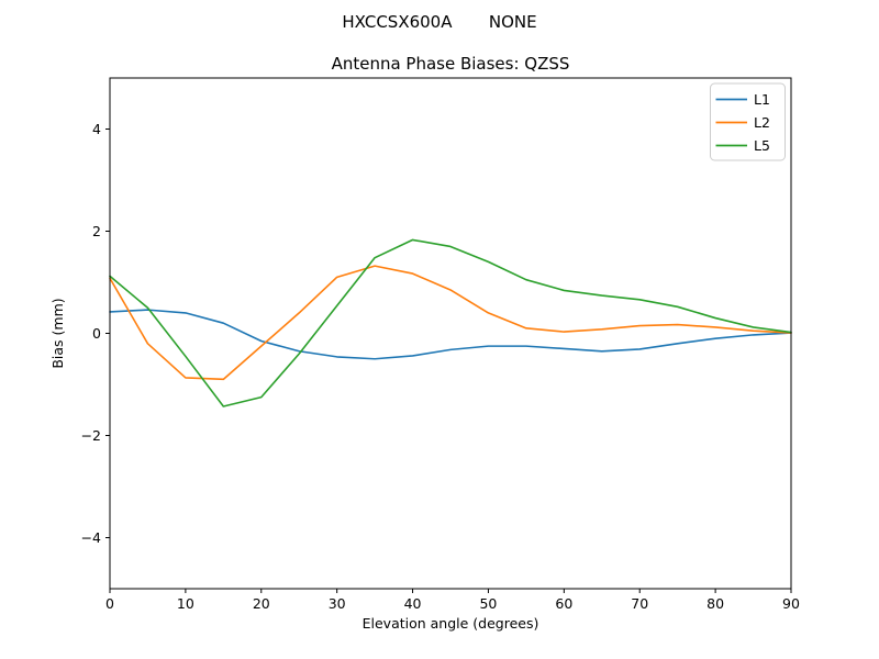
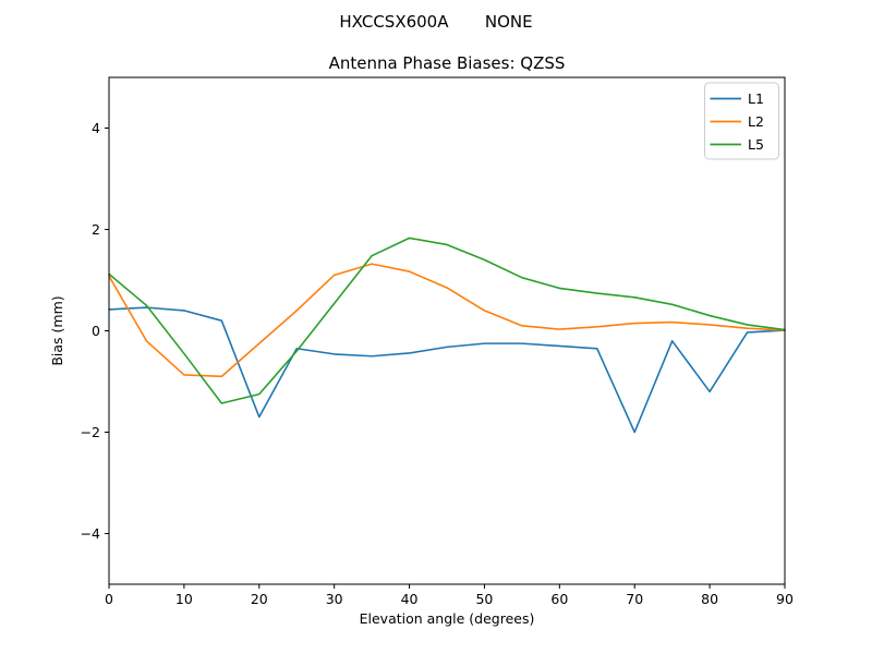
L1/20: -0.1 -> -1.7
L1/70: -0.3 -> -2.0
L1/80: -0.1 -> -1.2
